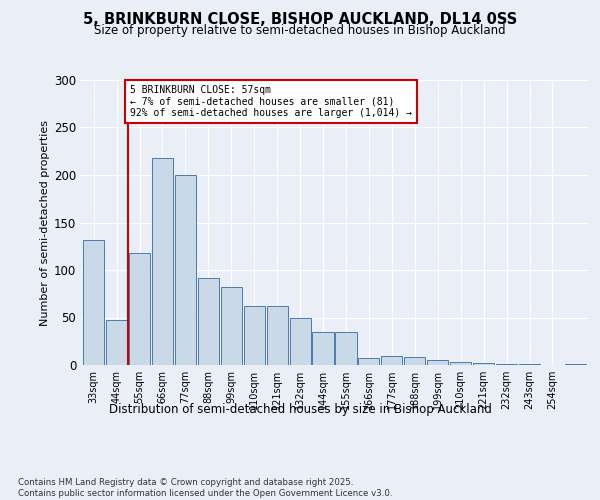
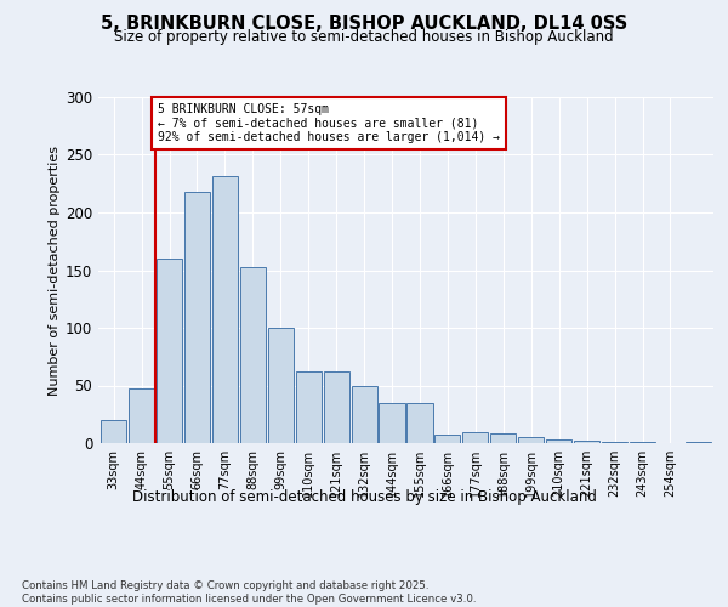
33sqm: 132 -> 20
55sqm: 118 -> 160
77sqm: 200 -> 232
88sqm: 92 -> 153
99sqm: 82 -> 100
